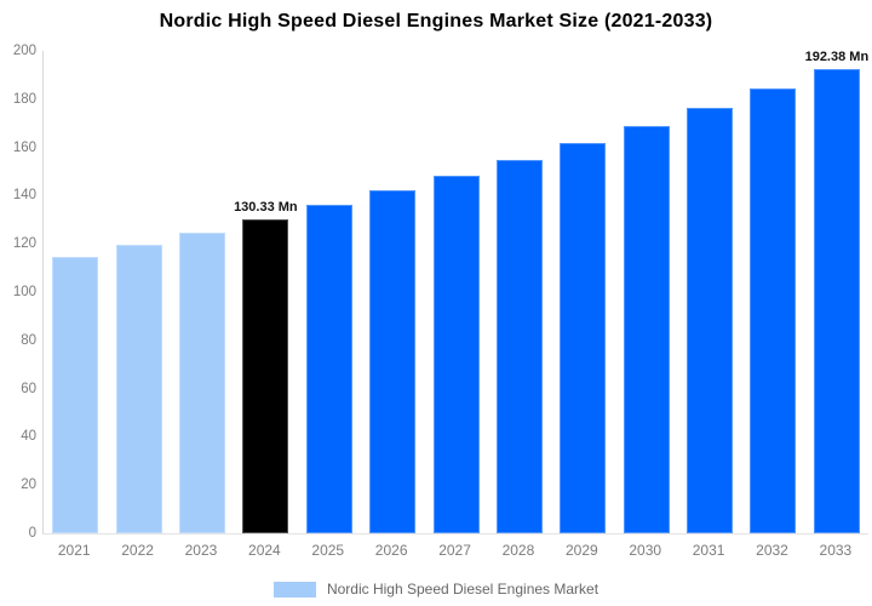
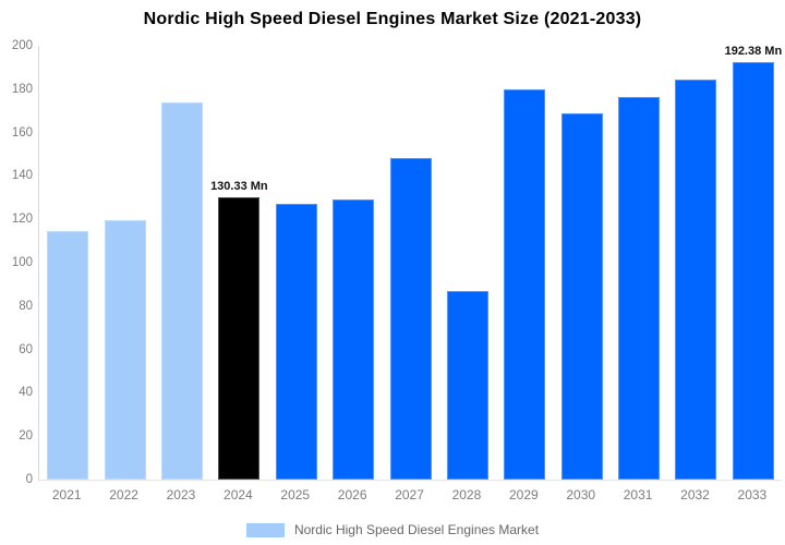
2023: 125 -> 174
2025: 136 -> 127
2026: 142 -> 129
2028: 155 -> 87
2029: 162 -> 180
